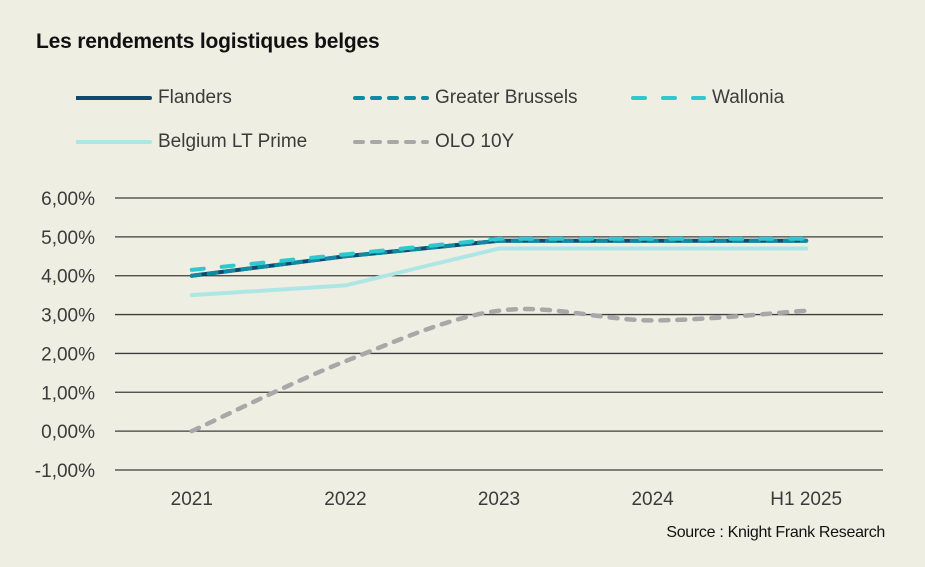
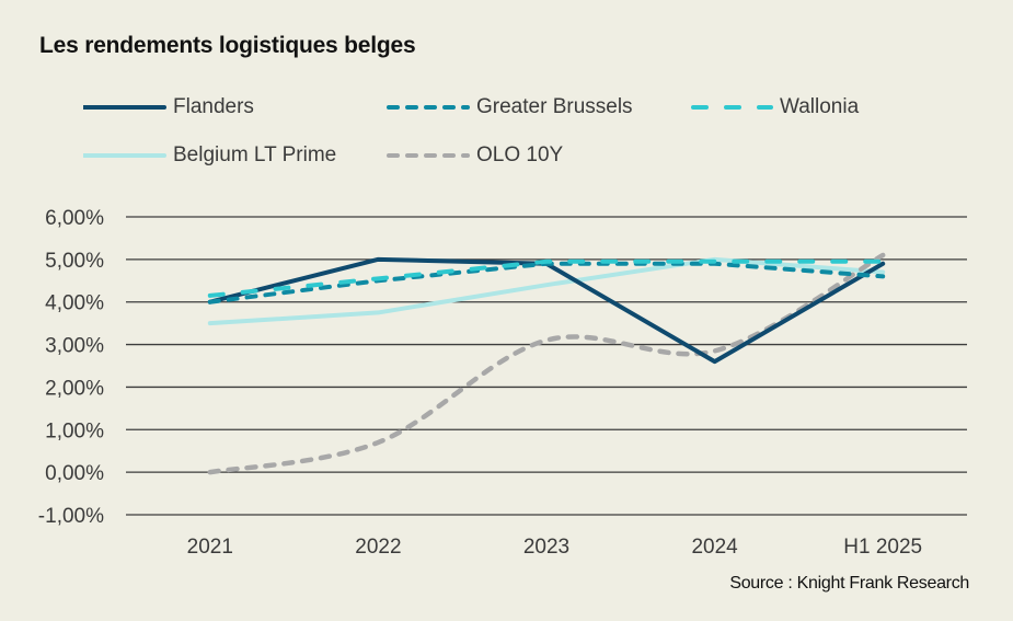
Flanders/2022: 4,5% -> 5,0%
OLO 10Y/2022: 1,8% -> 0,7%
Belgium LT Prime/2023: 4,7% -> 4,4%
Flanders/2024: 4,9% -> 2,6%
Belgium LT Prime/2024: 4,7% -> 5,0%
Greater Brussels/H1 2025: 4,9% -> 4,6%
OLO 10Y/H1 2025: 3,1% -> 5,1%
